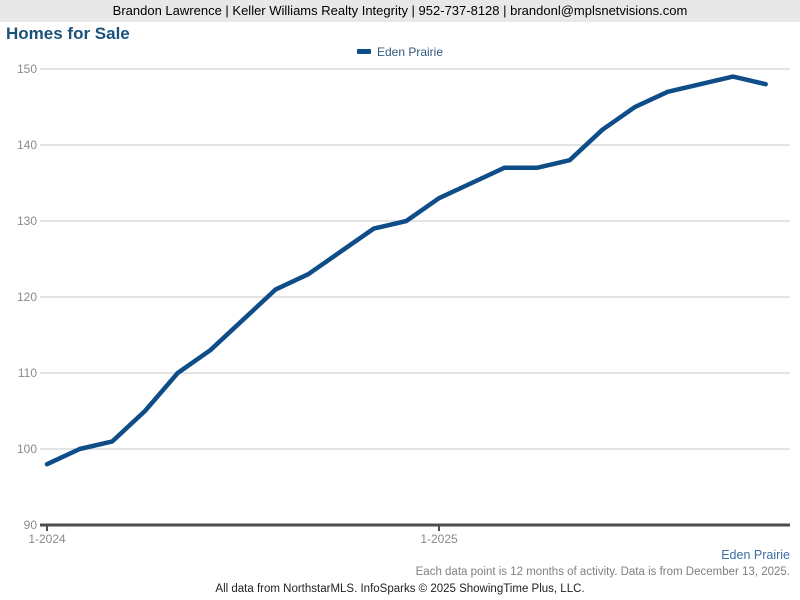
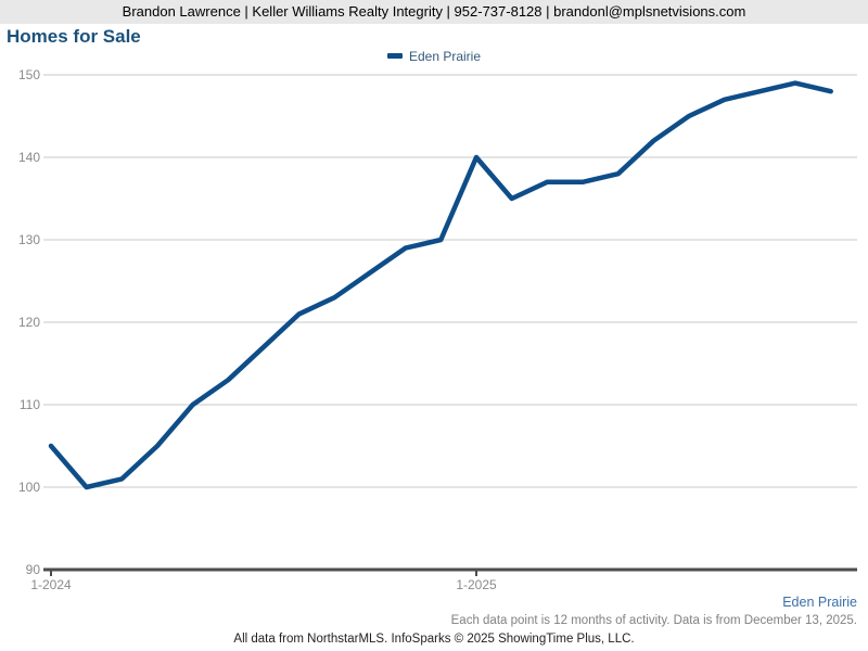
1-2024: 98 -> 105
1-2025: 133 -> 140
